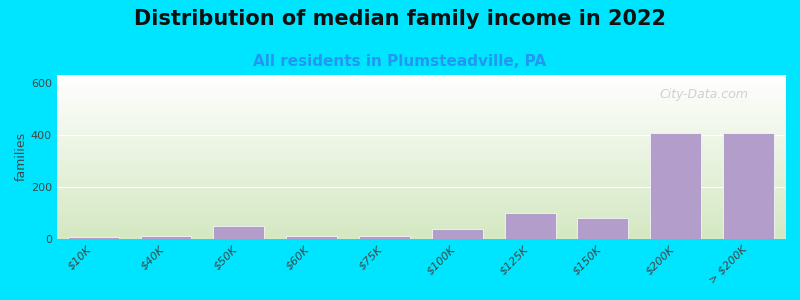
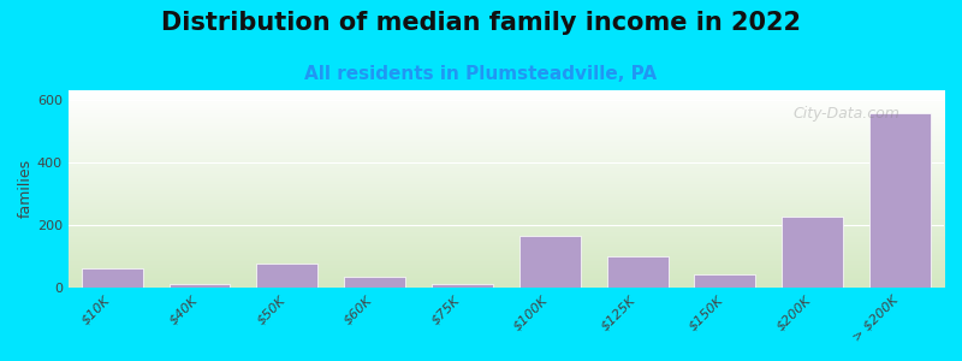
$10K: 5 -> 60
$50K: 50 -> 75
$60K: 12 -> 35
$100K: 38 -> 165
$150K: 78 -> 40
$200K: 405 -> 225
> $200K: 405 -> 555
